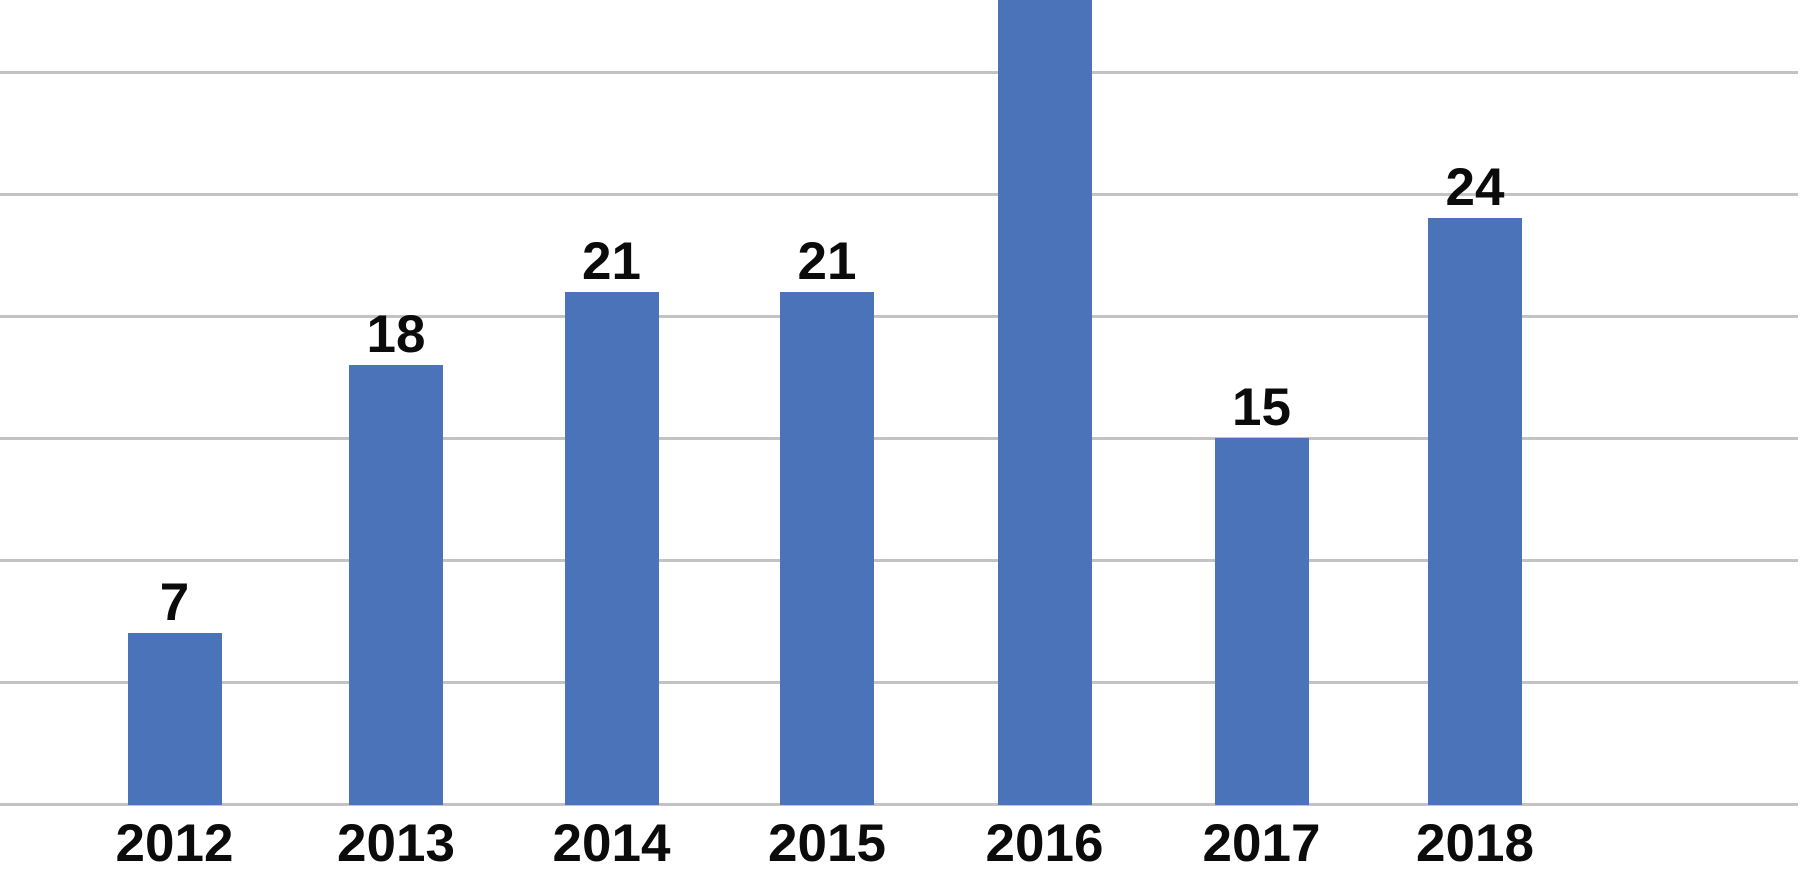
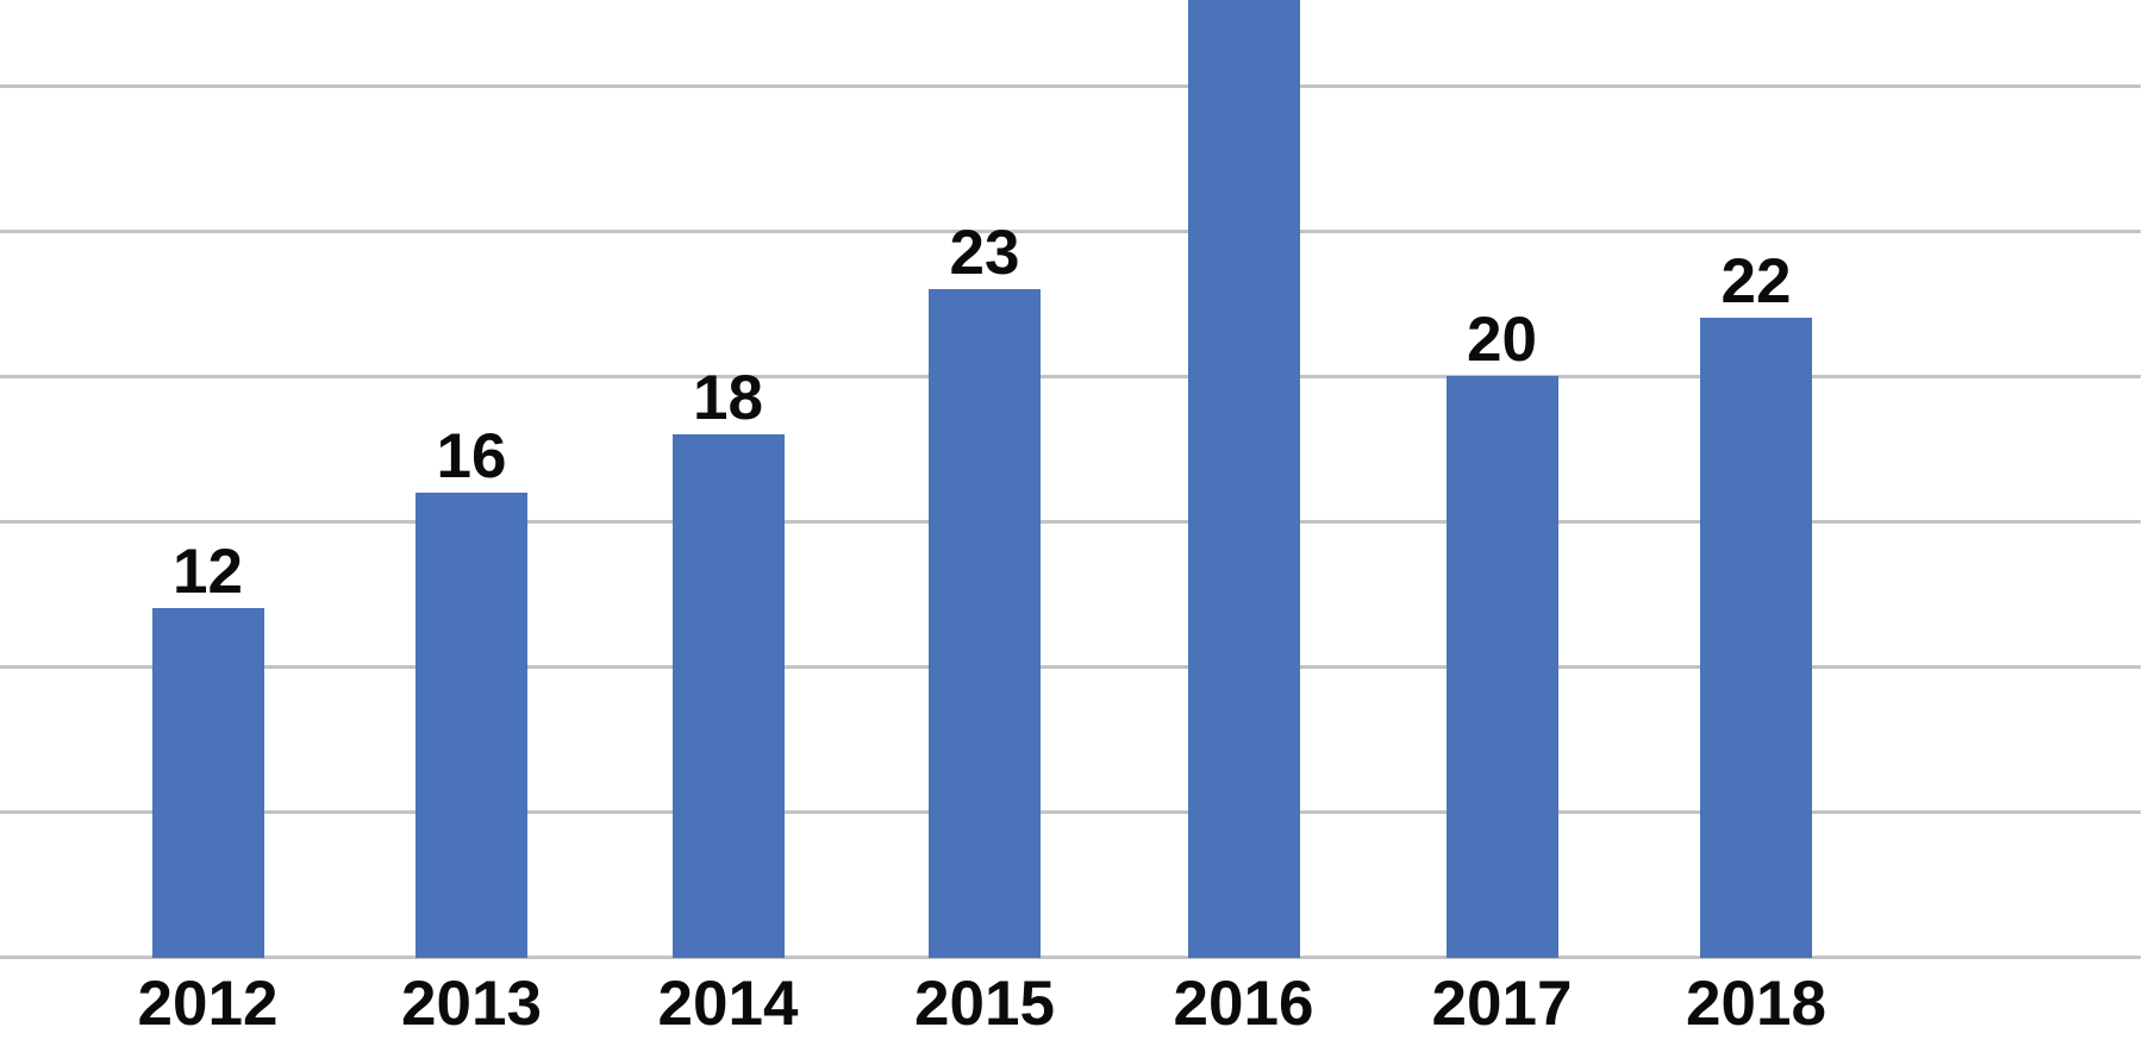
2012: 7 -> 12
2013: 18 -> 16
2014: 21 -> 18
2015: 21 -> 23
2017: 15 -> 20
2018: 24 -> 22
